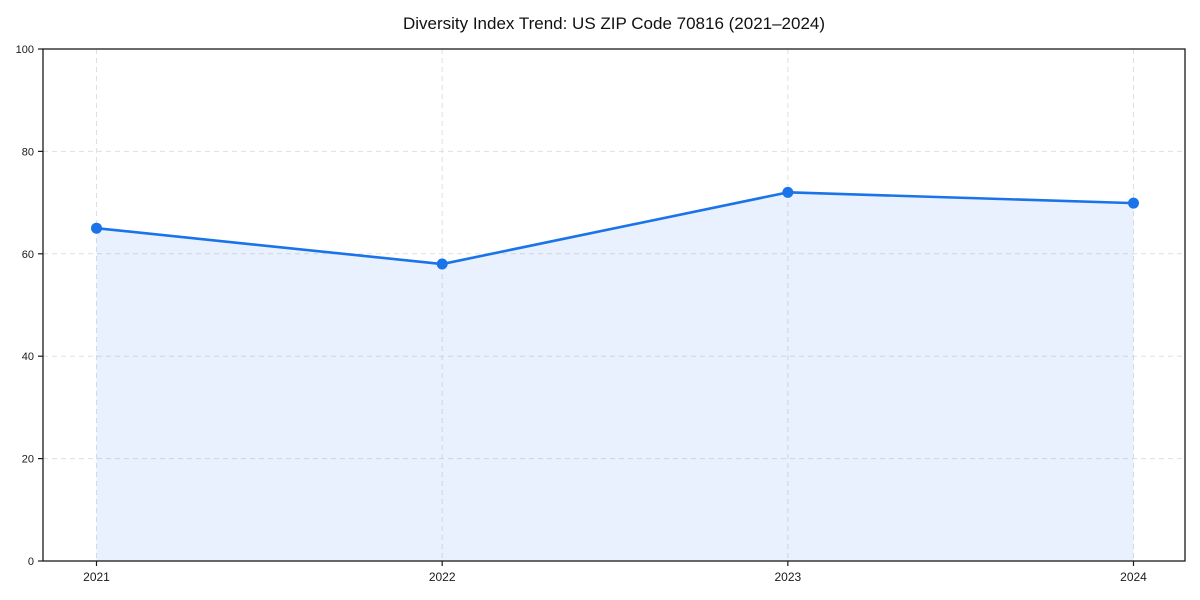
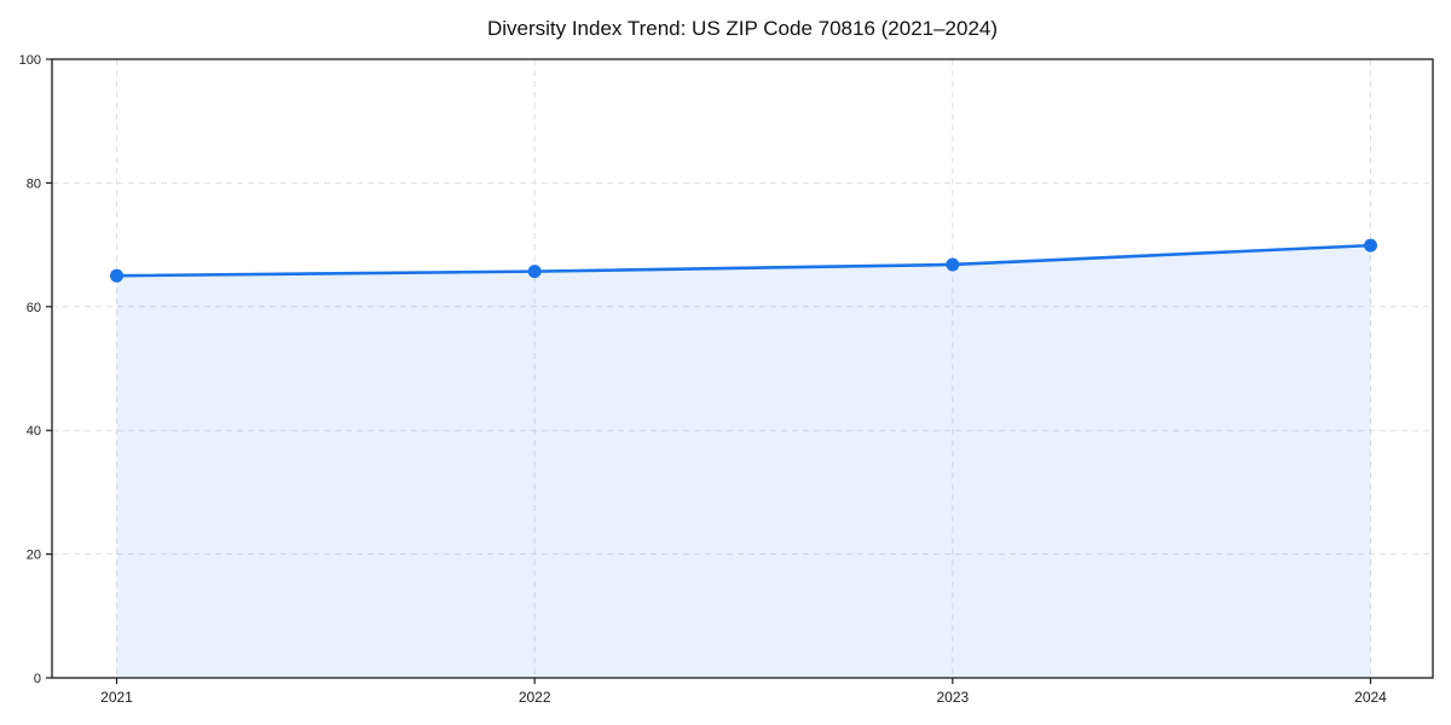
2022: 58 -> 66
2023: 72 -> 67
